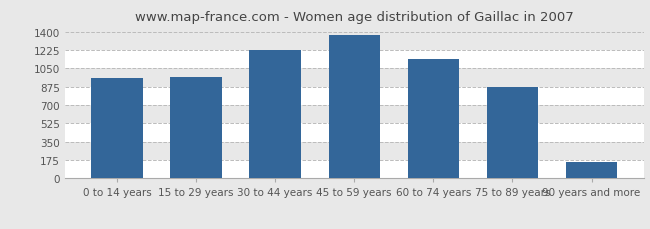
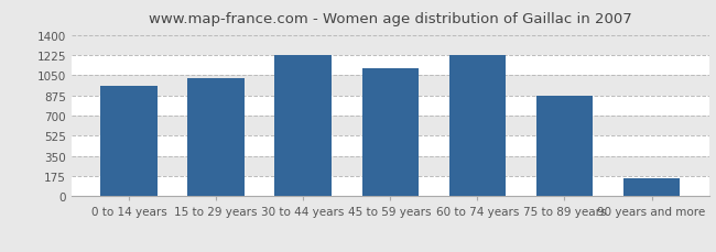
15 to 29 years: 970 -> 1030
45 to 59 years: 1370 -> 1110
60 to 74 years: 1140 -> 1230
